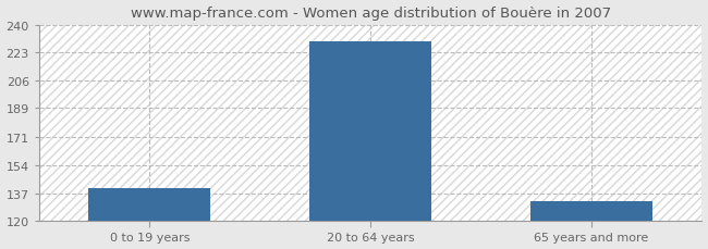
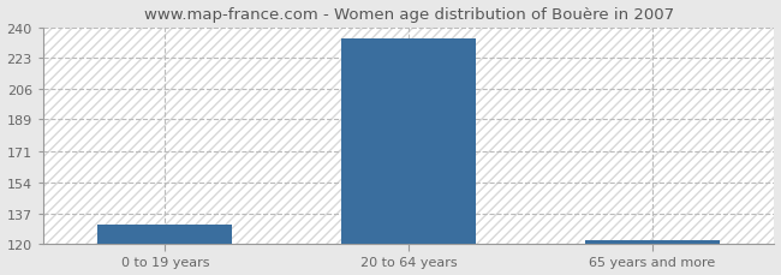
0 to 19 years: 140 -> 131
20 to 64 years: 230 -> 234
65 years and more: 132 -> 122
